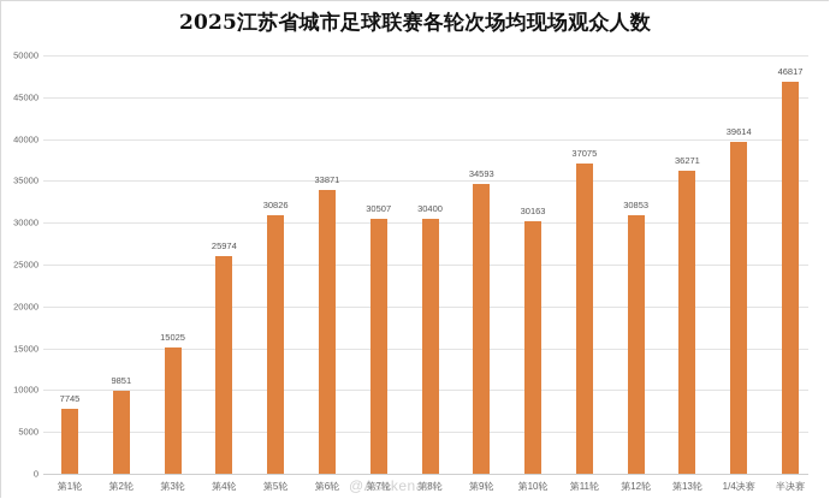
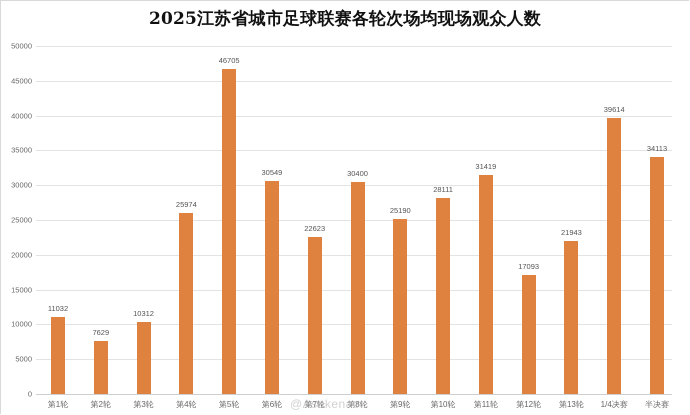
第1轮: 7745 -> 11032
第2轮: 9851 -> 7629
第3轮: 15025 -> 10312
第5轮: 30826 -> 46705
第6轮: 33871 -> 30549
第7轮: 30507 -> 22623
第9轮: 34593 -> 25190
第10轮: 30163 -> 28111
第11轮: 37075 -> 31419
第12轮: 30853 -> 17093
第13轮: 36271 -> 21943
半决赛: 46817 -> 34113
